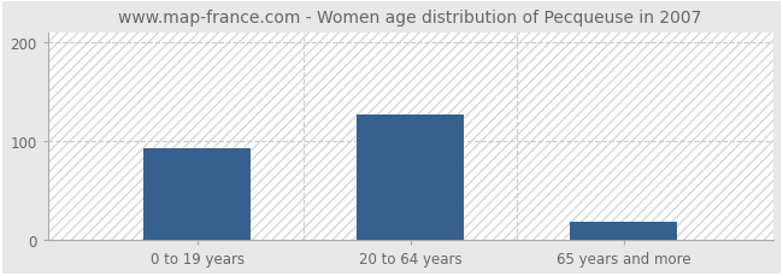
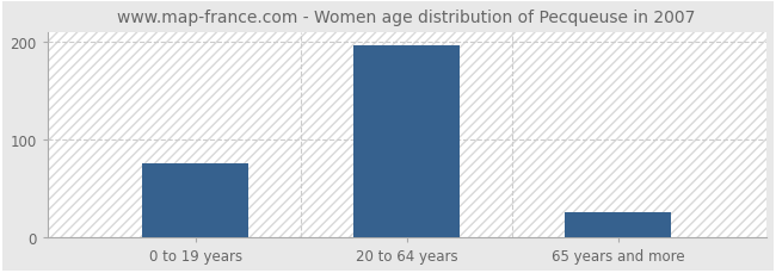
0 to 19 years: 92 -> 75
20 to 64 years: 126 -> 196
65 years and more: 18 -> 25
